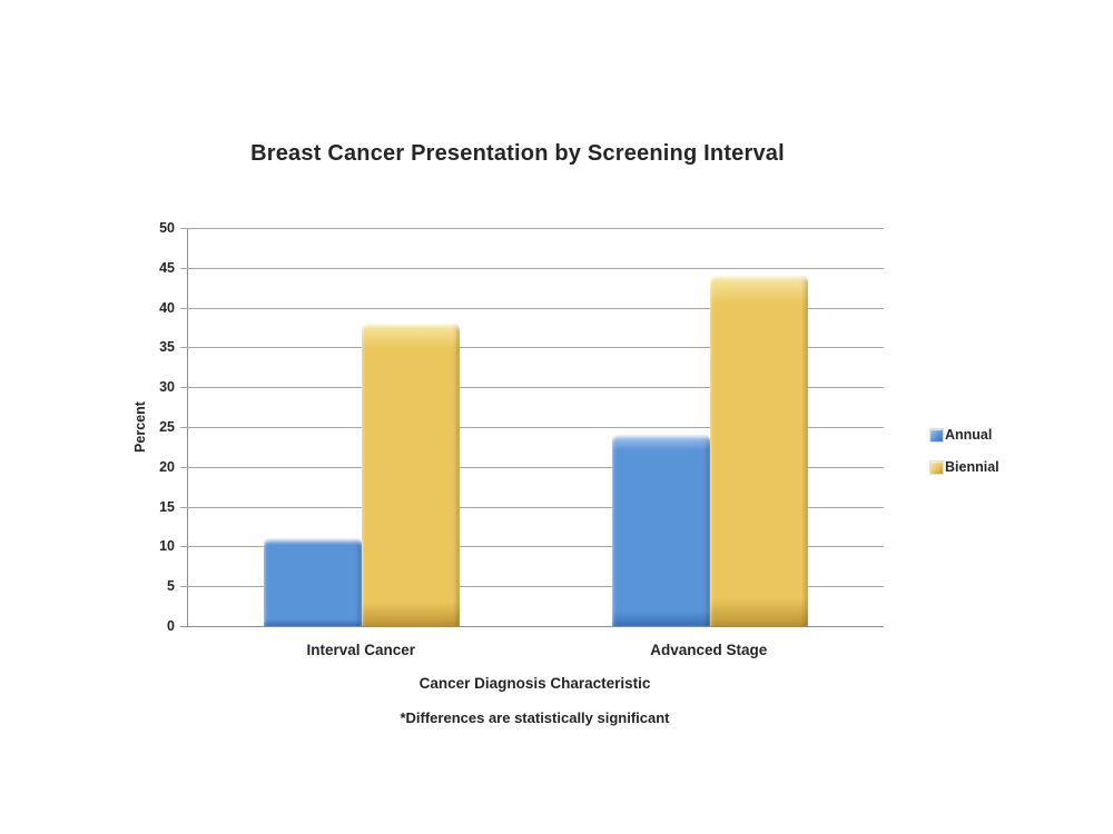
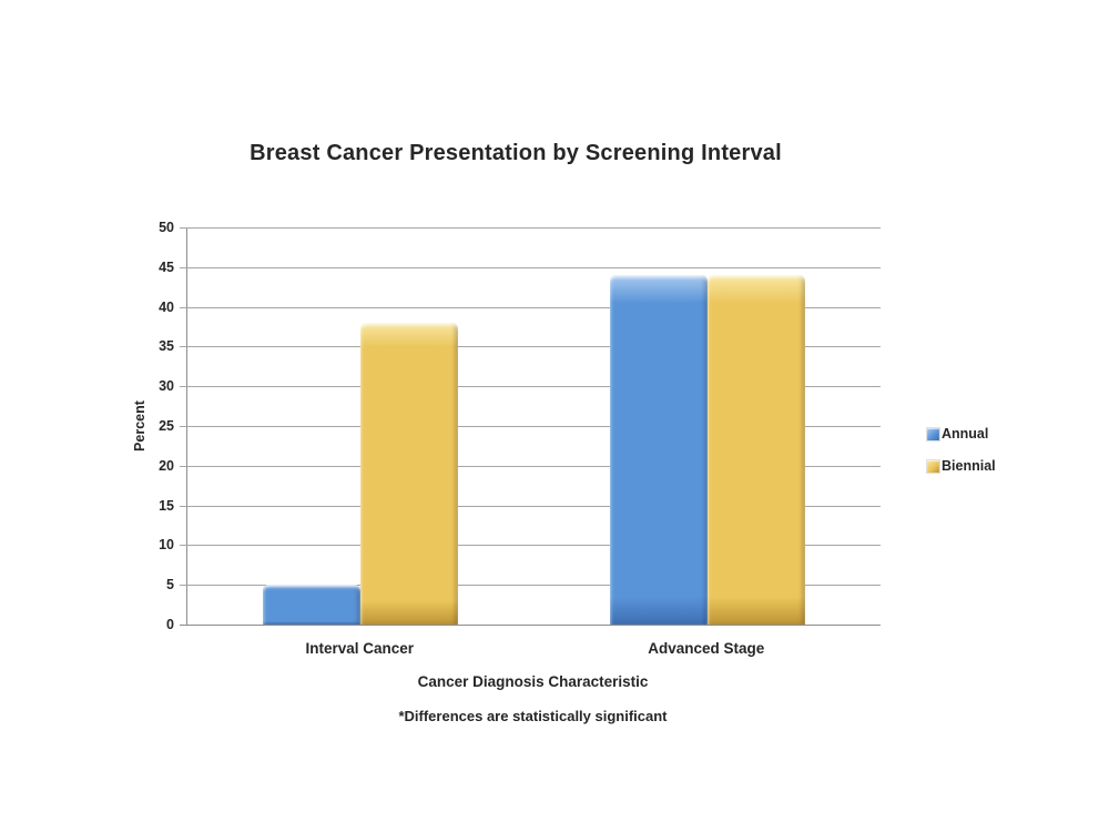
Annual/Interval Cancer: 11 -> 5
Annual/Advanced Stage: 24 -> 44
